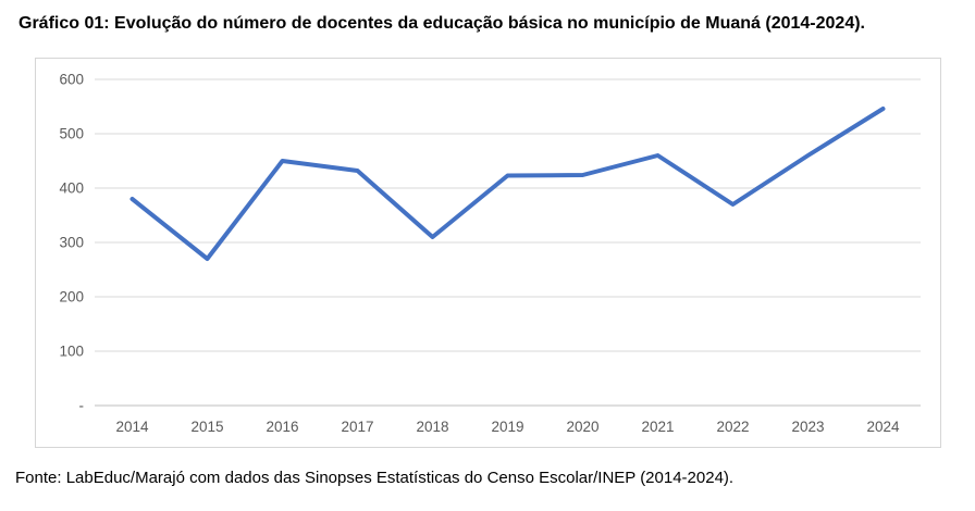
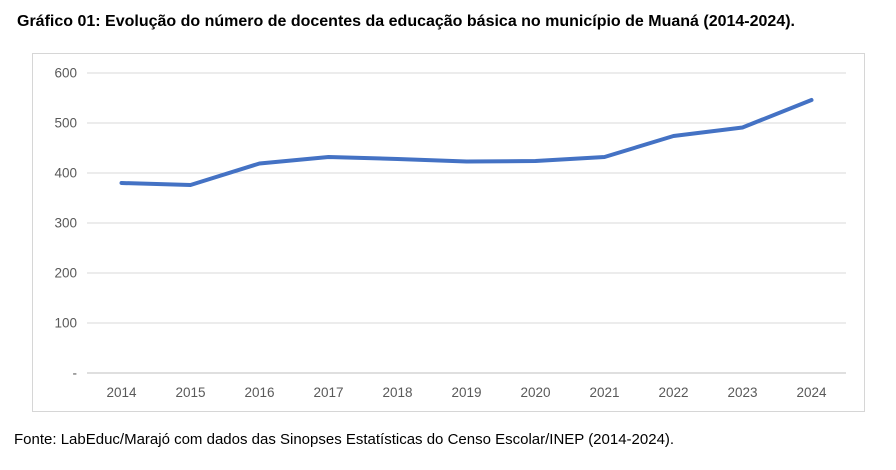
2015: 270 -> 380
2016: 450 -> 420
2018: 310 -> 430
2021: 460 -> 430
2022: 370 -> 470
2023: 460 -> 490
